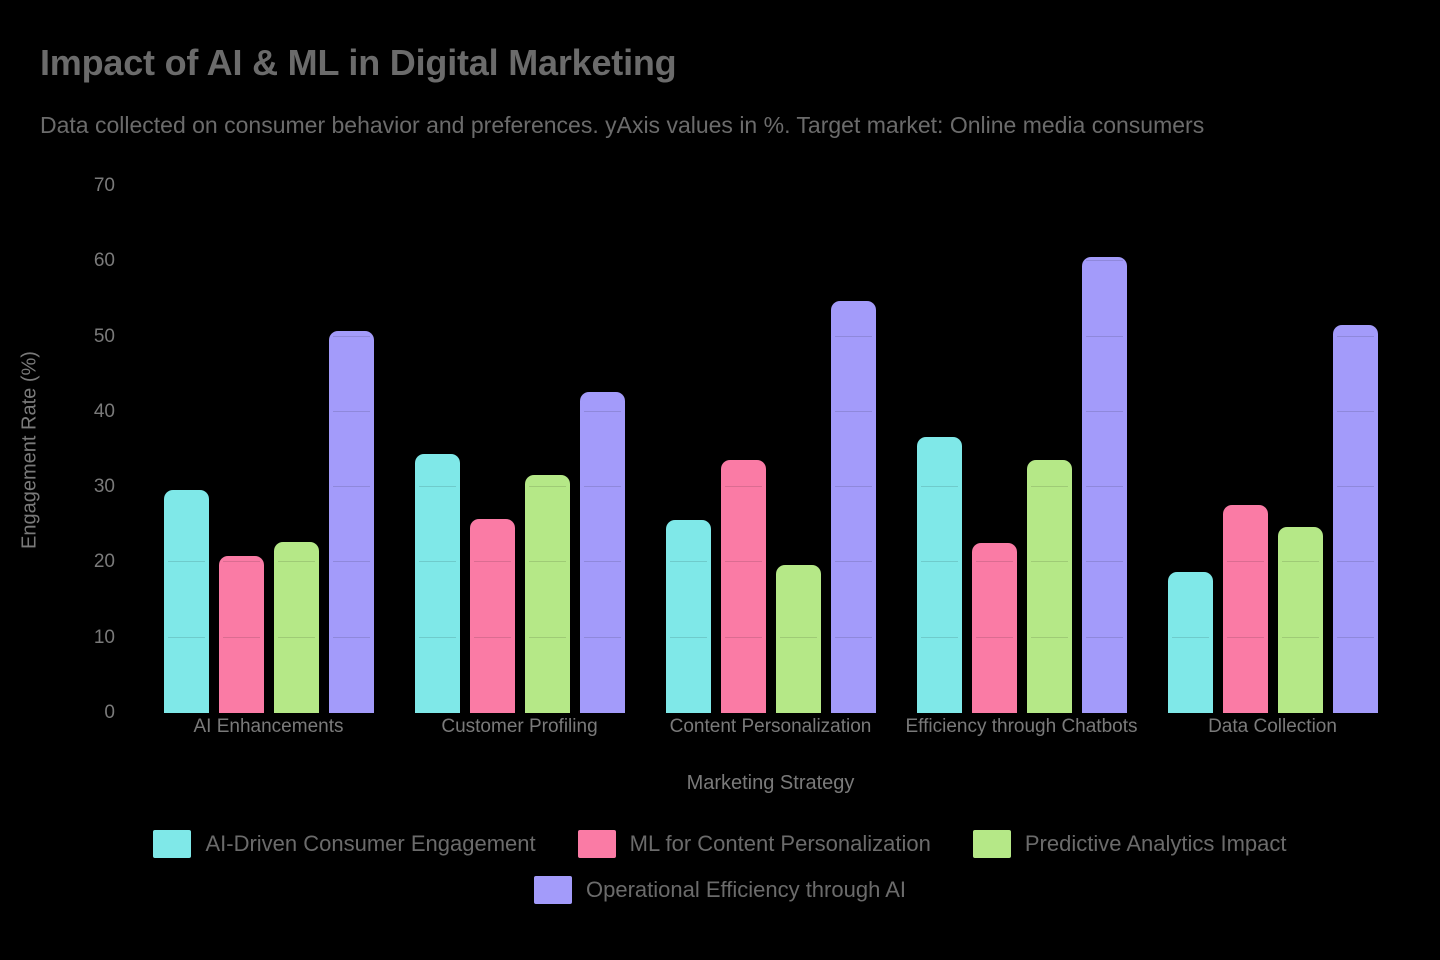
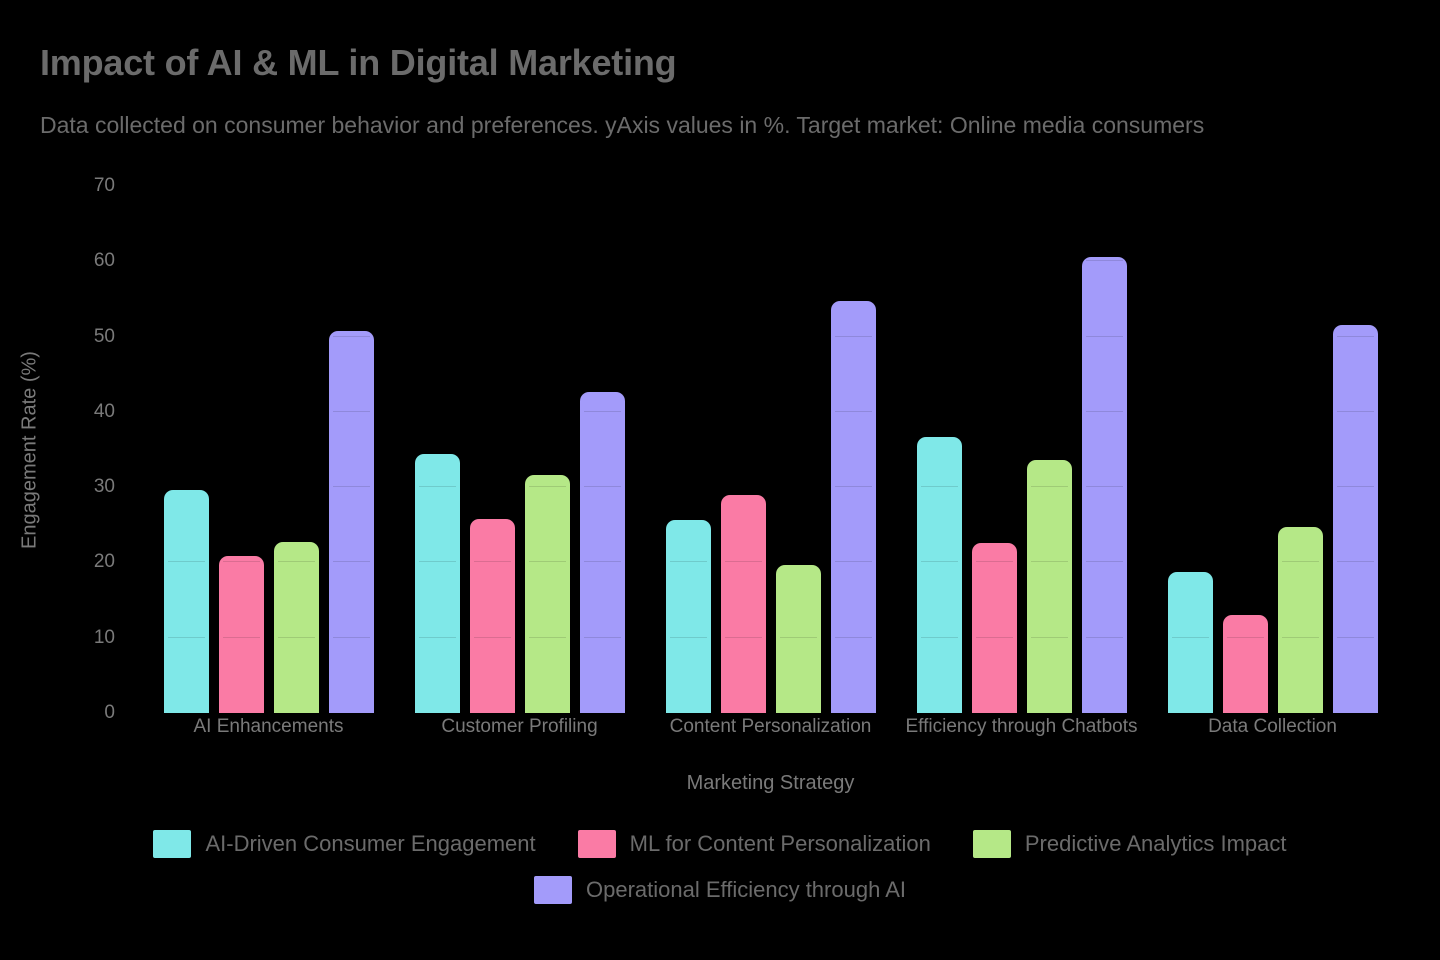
ML for Content Personalization/Content Personalization: 34 -> 29
ML for Content Personalization/Data Collection: 28 -> 13
